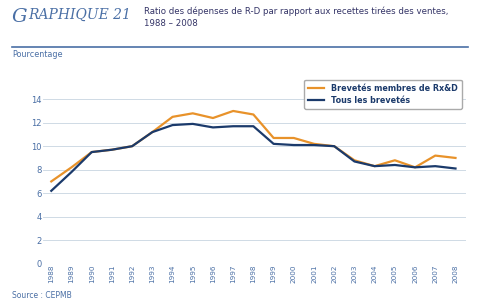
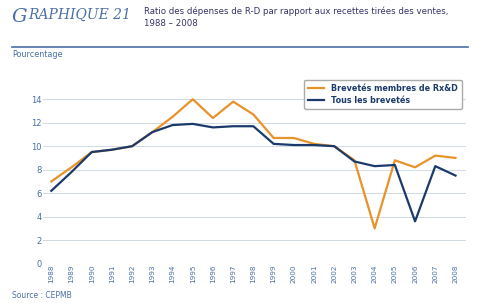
Brevetés membres de Rx&D/1995: 12.8 -> 14.0
Brevetés membres de Rx&D/1997: 13.0 -> 13.8
Brevetés membres de Rx&D/2004: 8.3 -> 3.0
Tous les brevetés/2006: 8.2 -> 3.6
Tous les brevetés/2008: 8.1 -> 7.5
